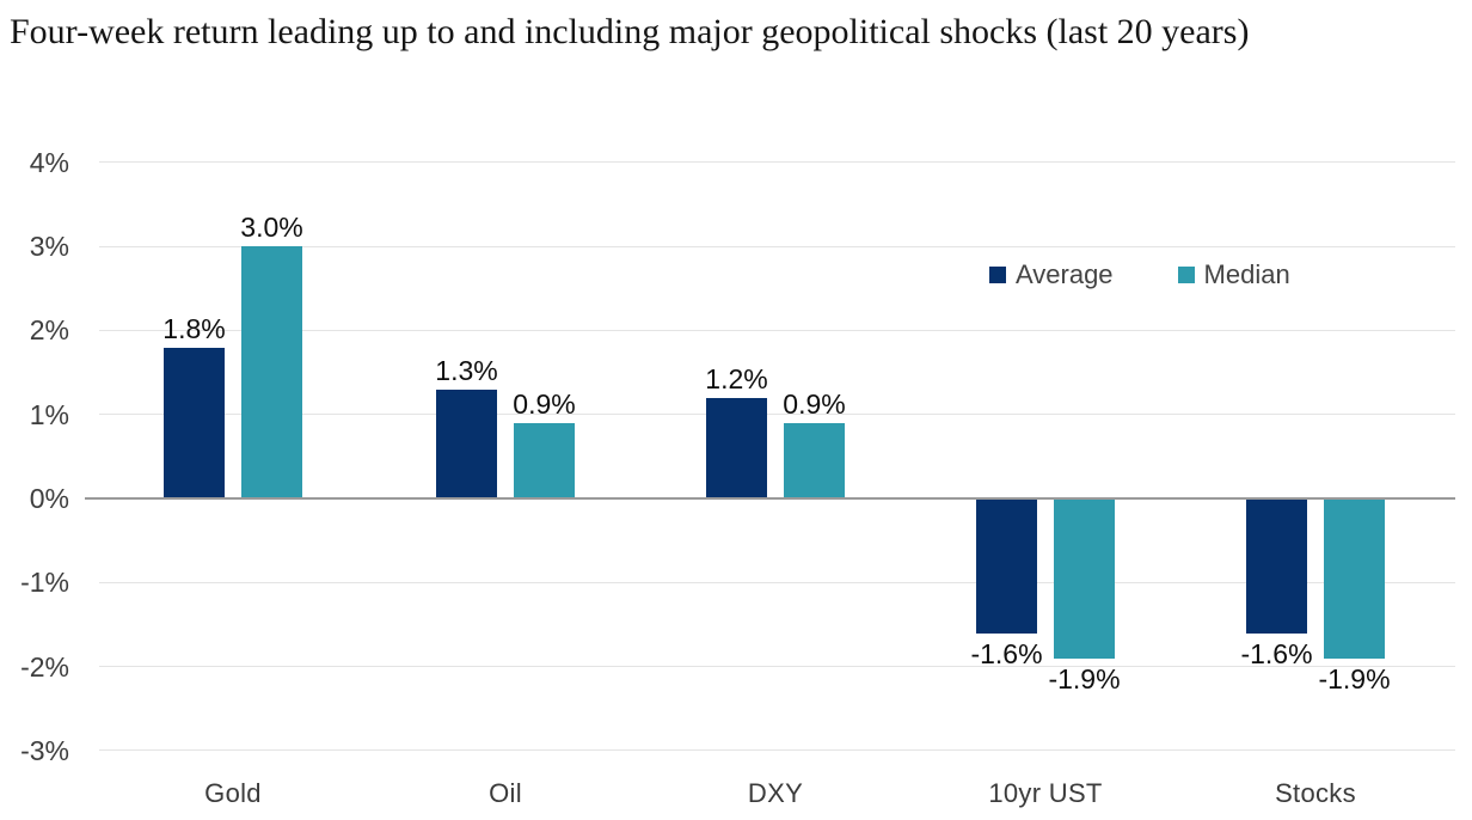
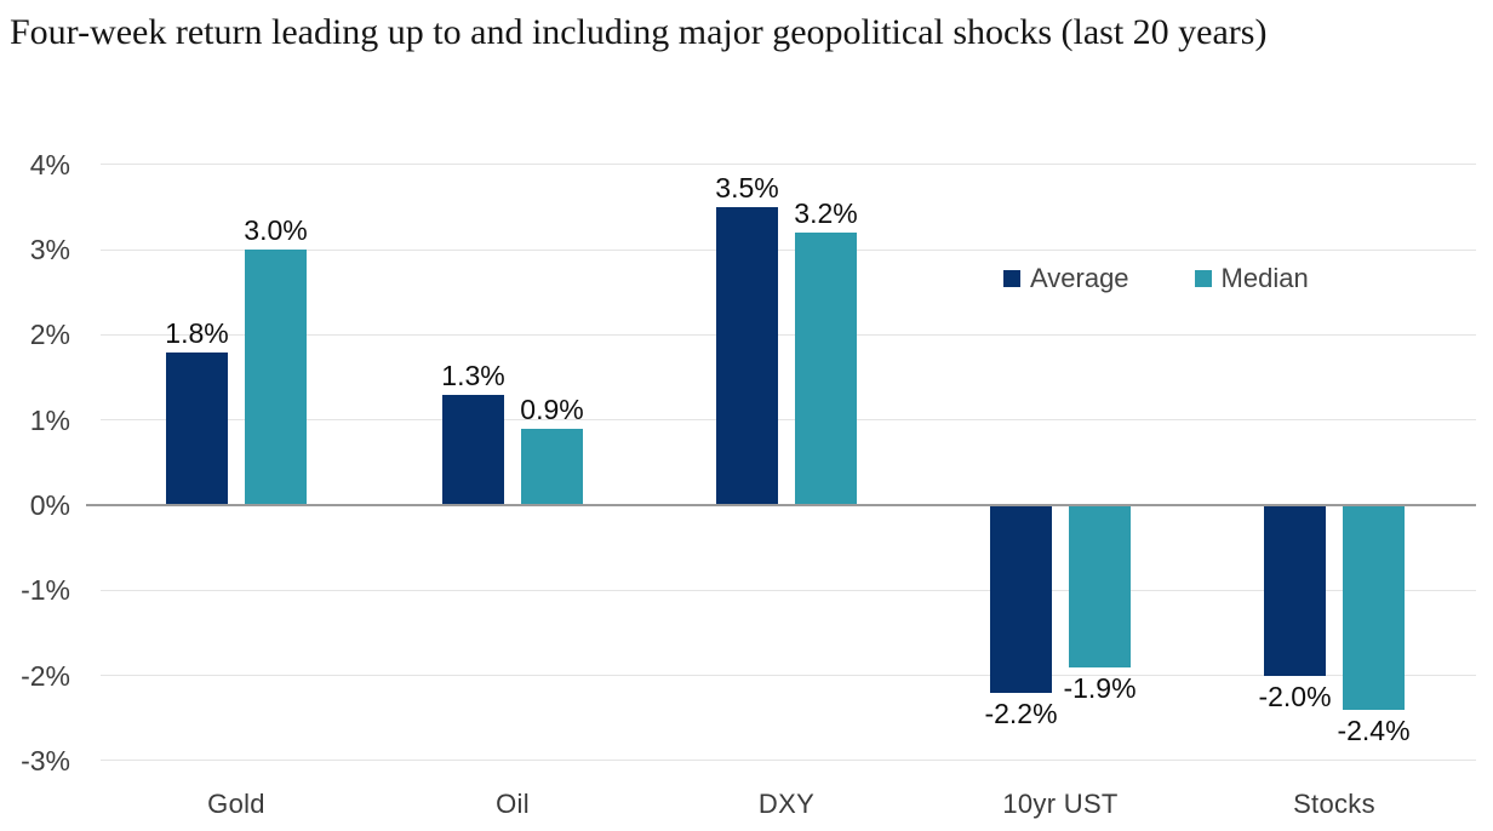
Average/DXY: 1.2% -> 3.5%
Median/DXY: 0.9% -> 3.2%
Average/10yr UST: -1.6% -> -2.2%
Average/Stocks: -1.6% -> -2.0%
Median/Stocks: -1.9% -> -2.4%
